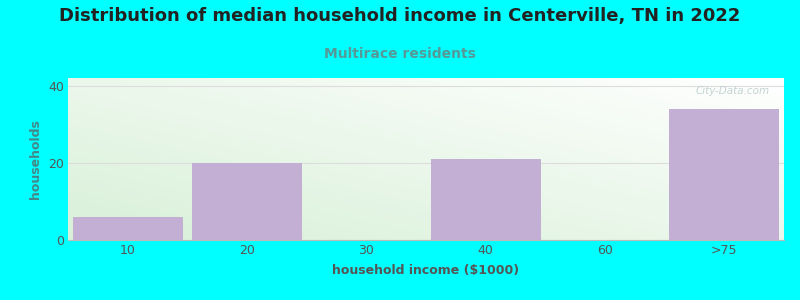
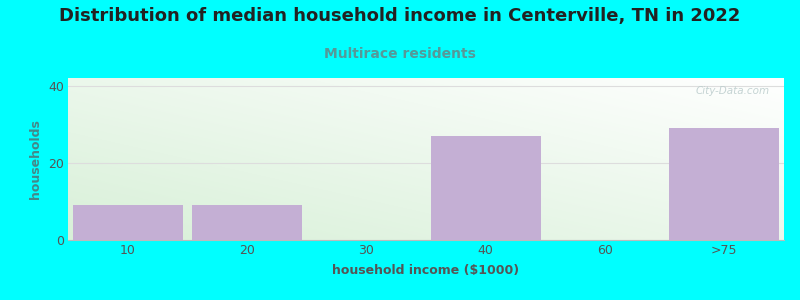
10: 6 -> 9
20: 20 -> 9
40: 21 -> 27
>75: 34 -> 29
